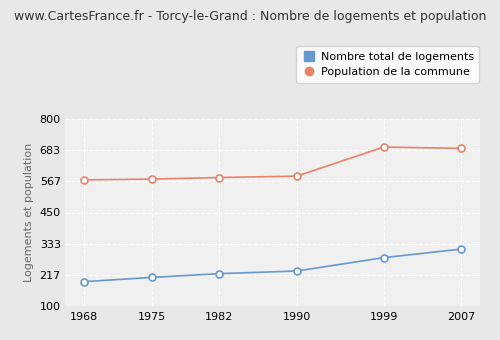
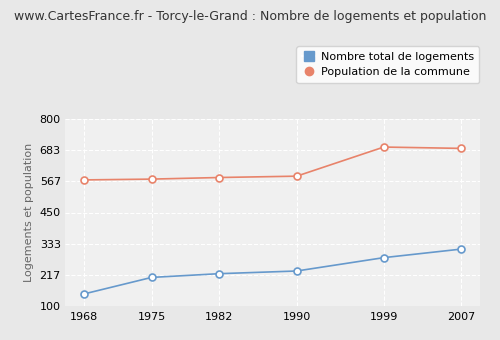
Nombre total de logements/1968: 191 -> 145
